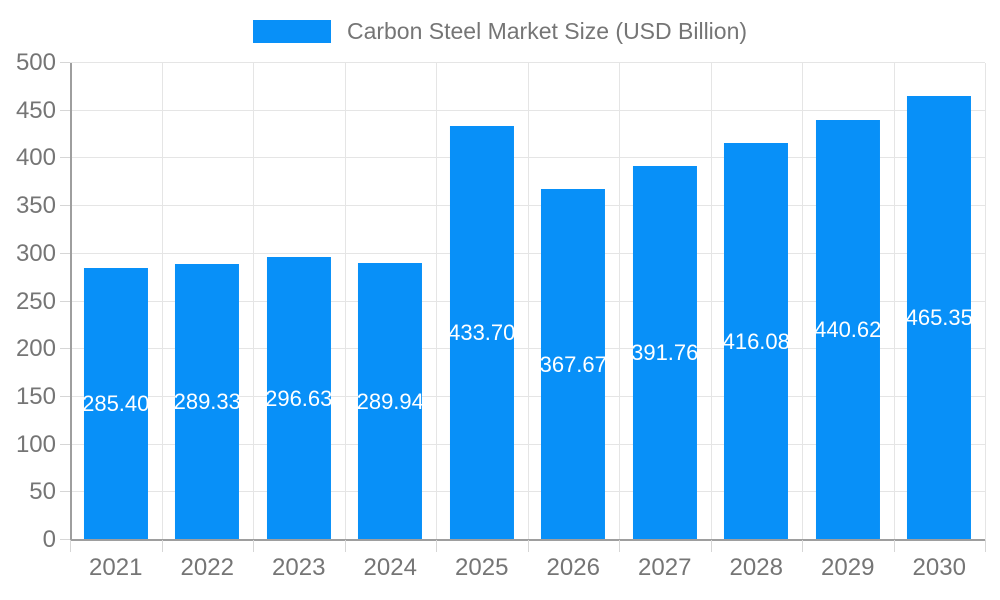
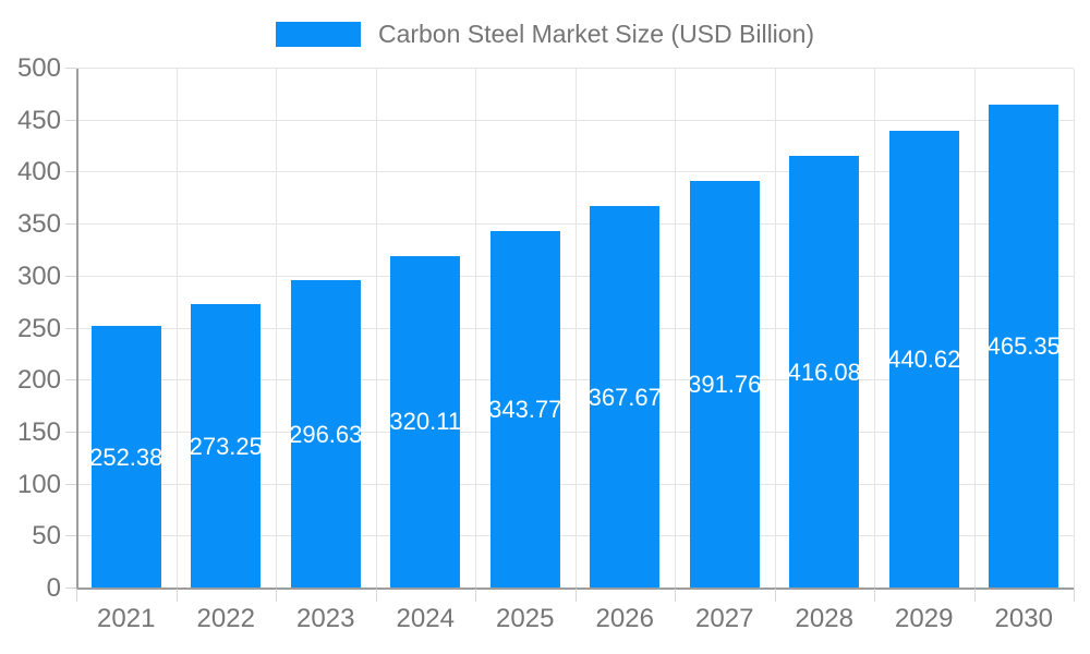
2021: 285.40 -> 252.38
2022: 289.33 -> 273.25
2024: 289.94 -> 320.11
2025: 433.70 -> 343.77
